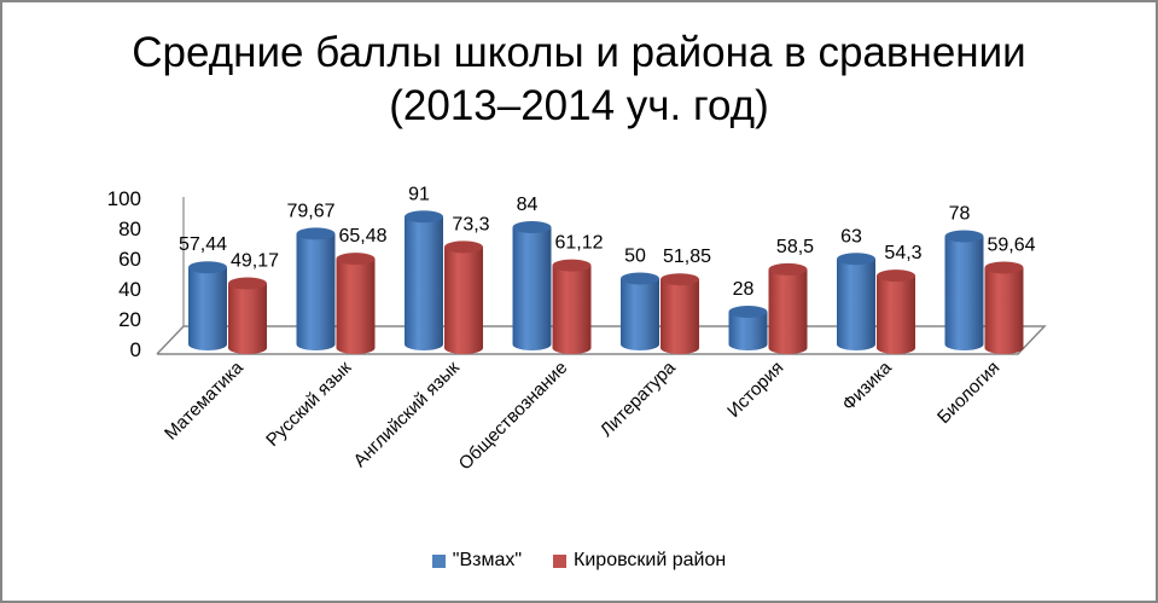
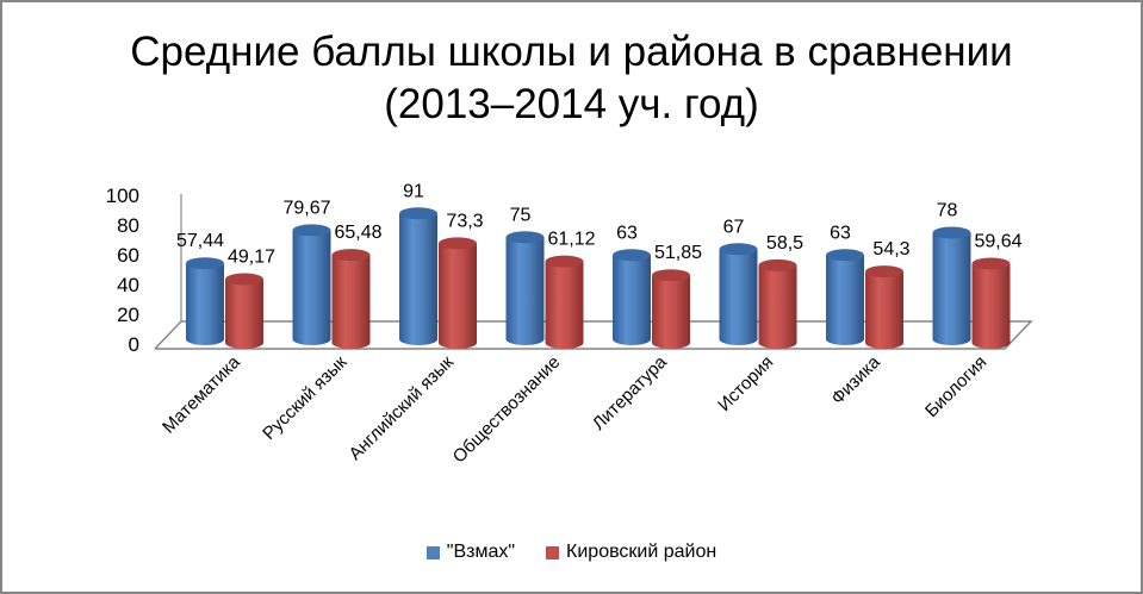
"Взмах"/Обществознание: 84 -> 75
"Взмах"/Литература: 50 -> 63
"Взмах"/История: 28 -> 67
